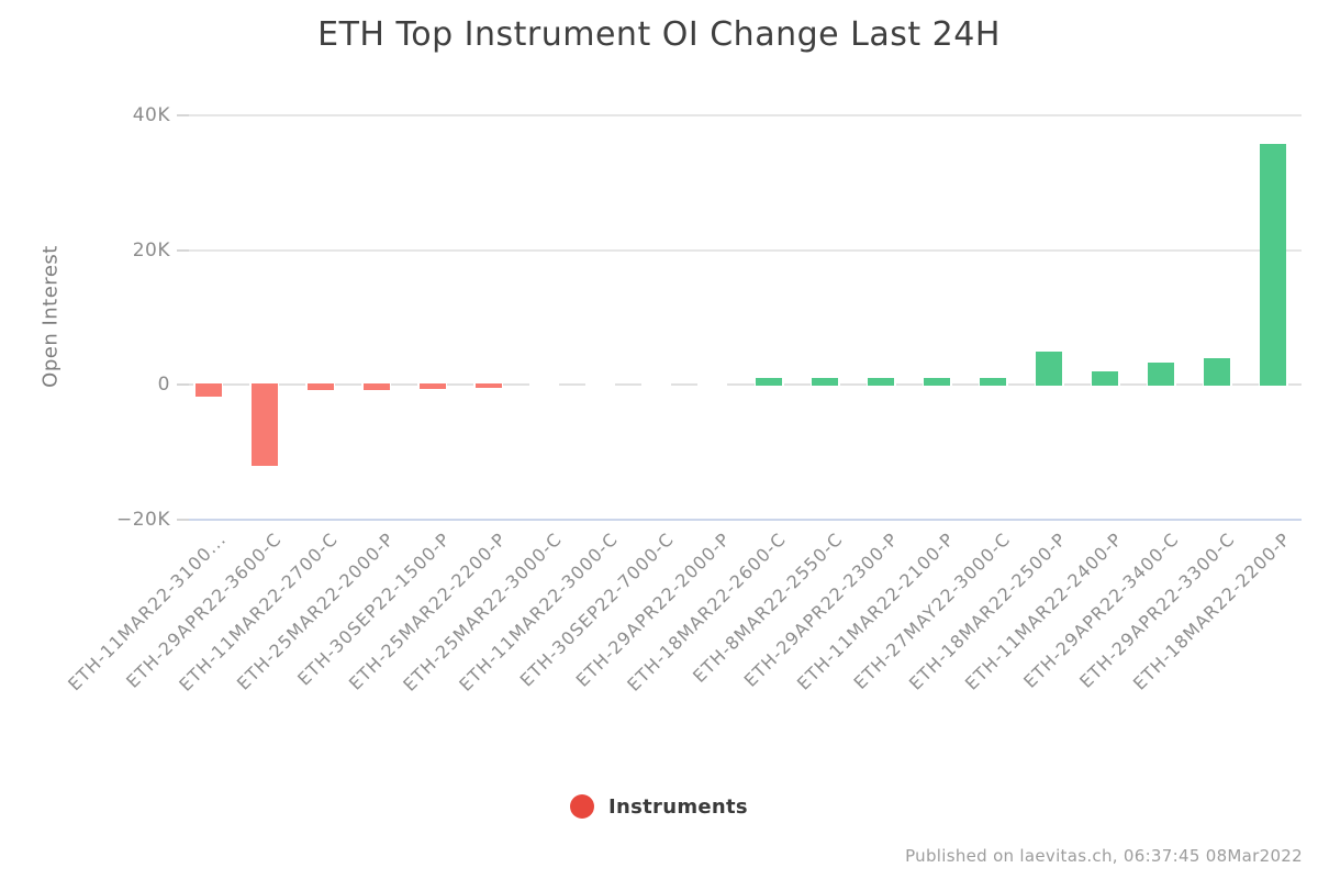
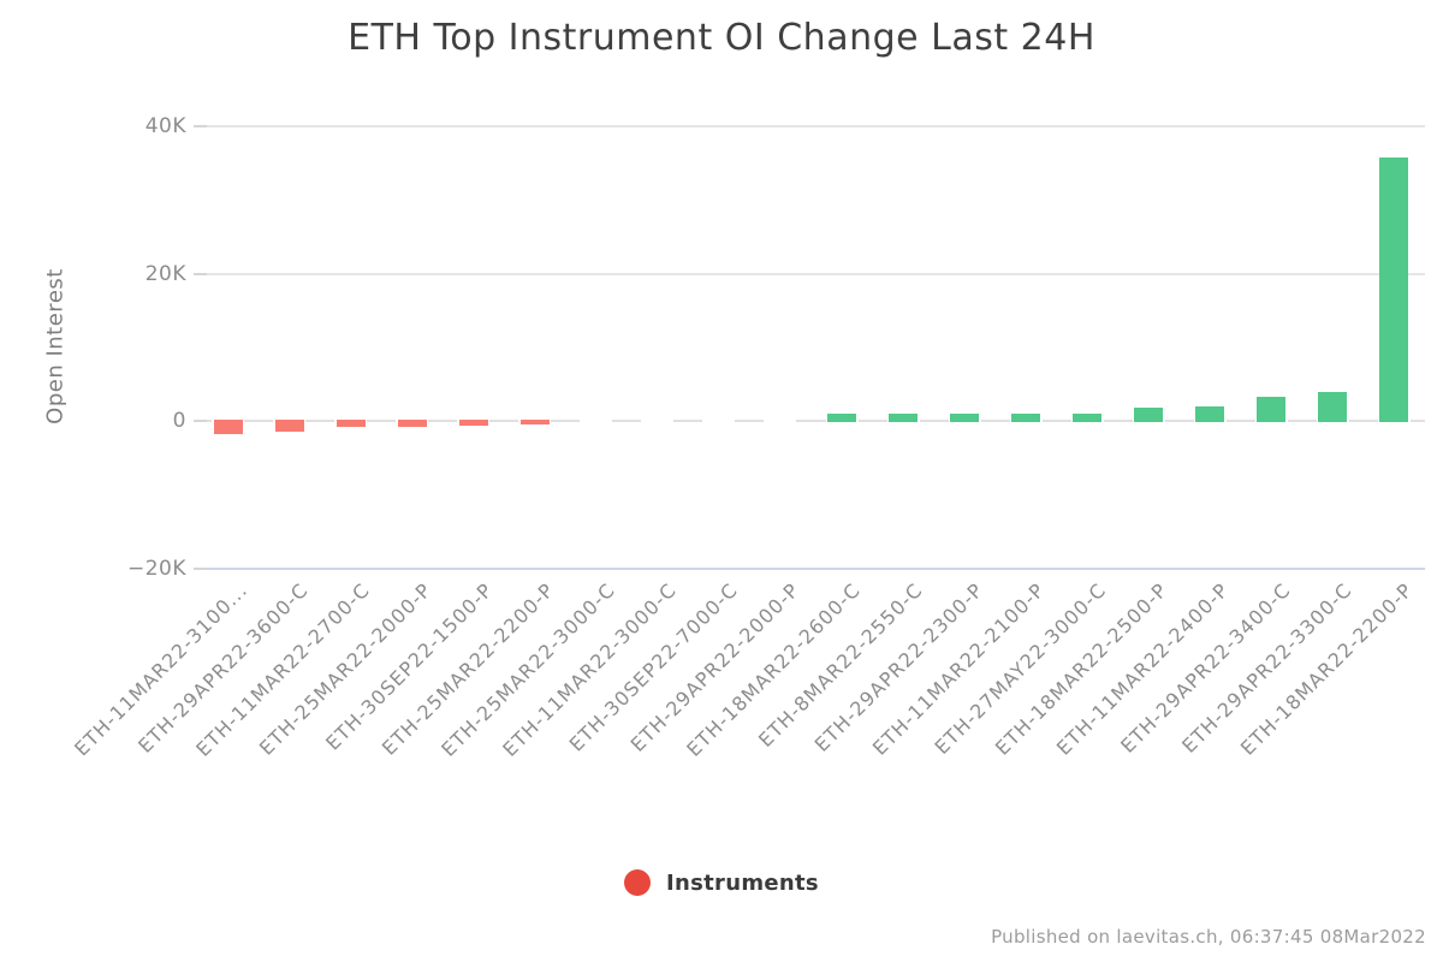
ETH-29APR22-3600-C: -12K -> -1K
ETH-18MAR22-2500-P: 5K -> 2K
